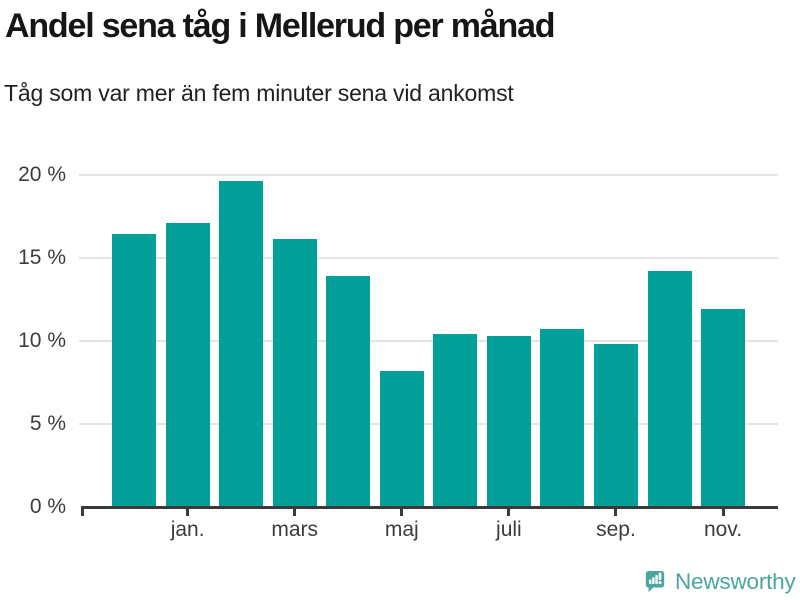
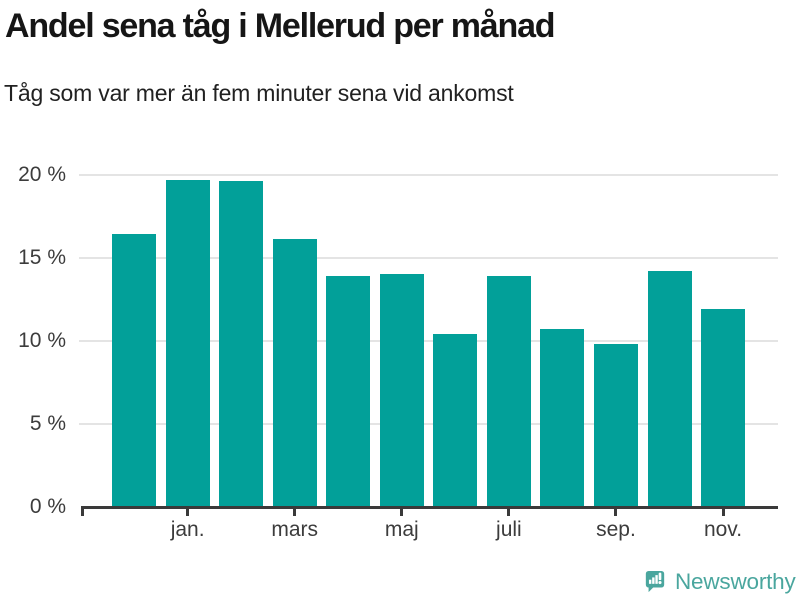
jan.: 17.1% -> 19.7%
maj: 8.2% -> 14.0%
juli: 10.3% -> 13.9%
